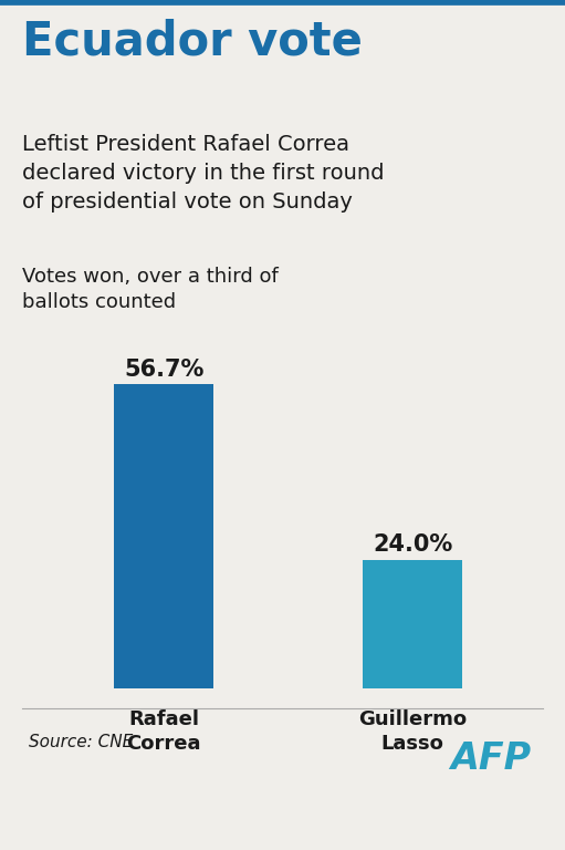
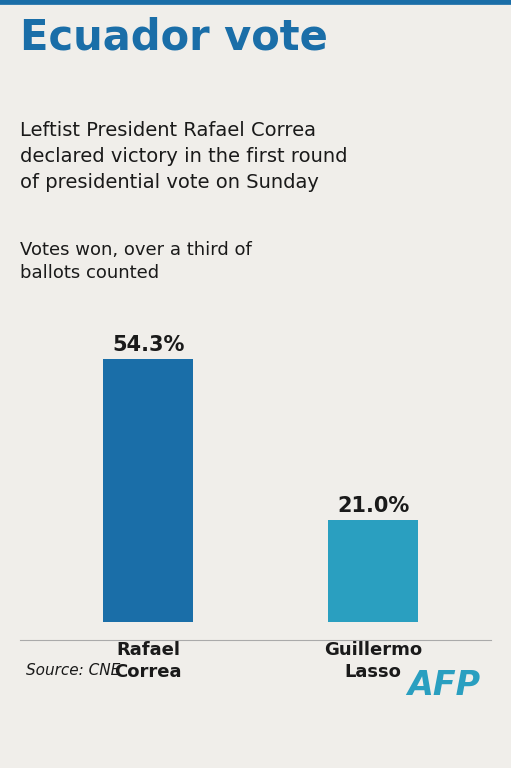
Rafael Correa: 56.7% -> 54.3%
Guillermo Lasso: 24.0% -> 21.0%
